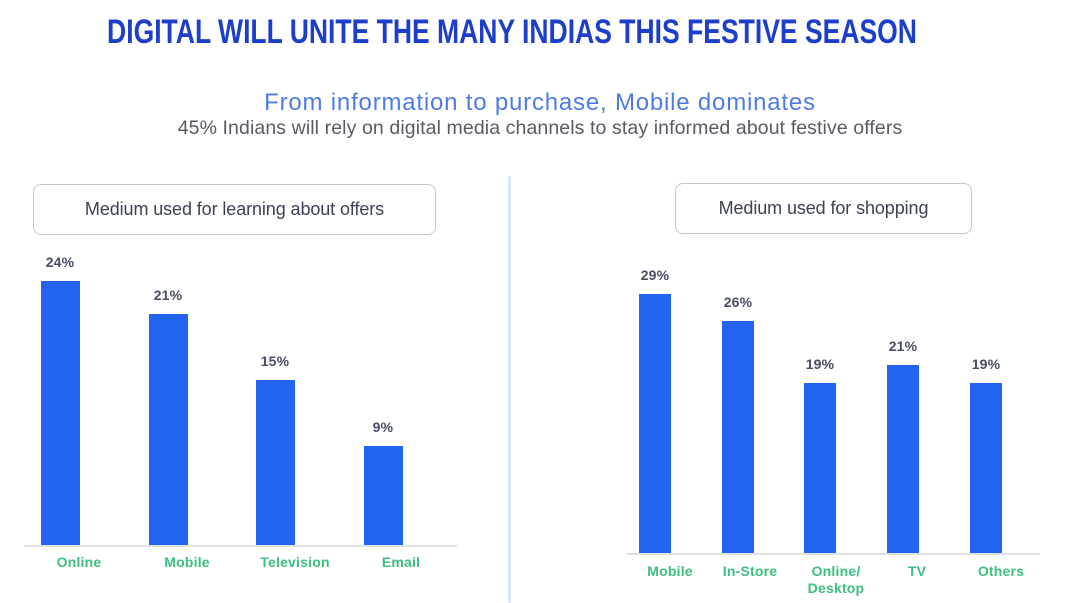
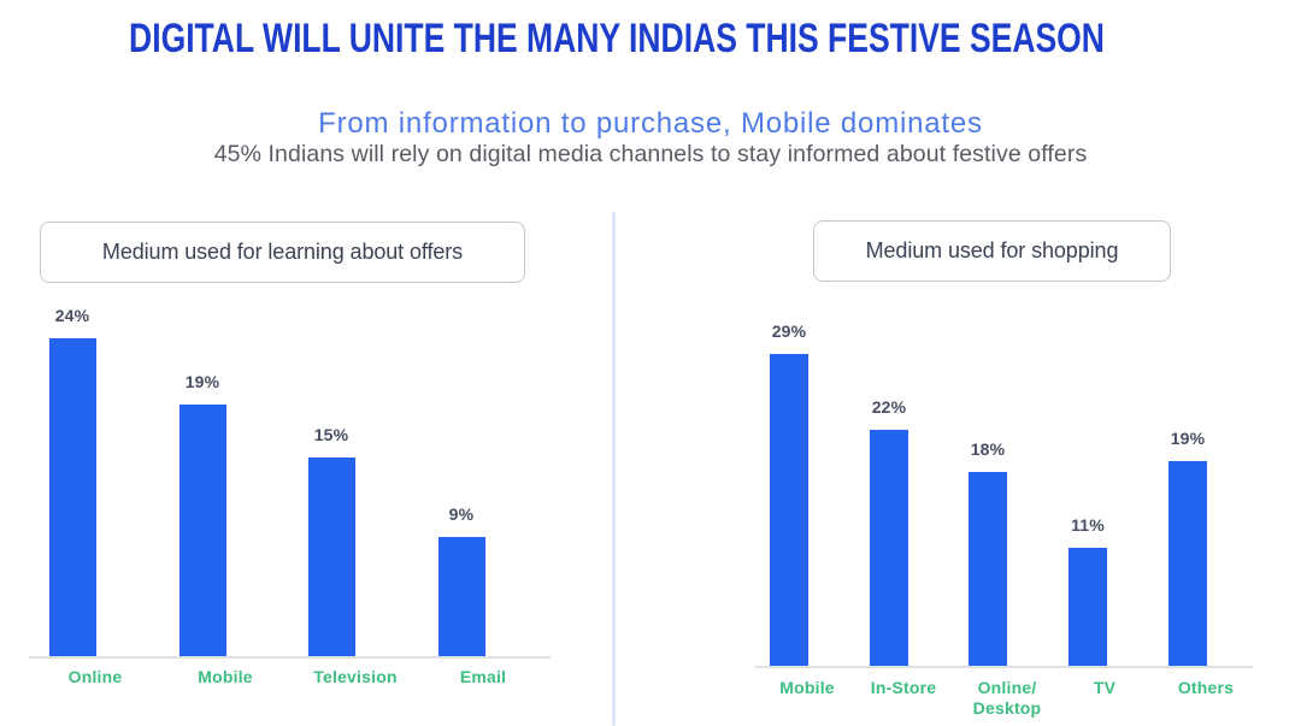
Medium used for learning about offers/Mobile: 21% -> 19%
Medium used for shopping/In-Store: 26% -> 22%
Medium used for shopping/Online/ Desktop: 19% -> 18%
Medium used for shopping/TV: 21% -> 11%
